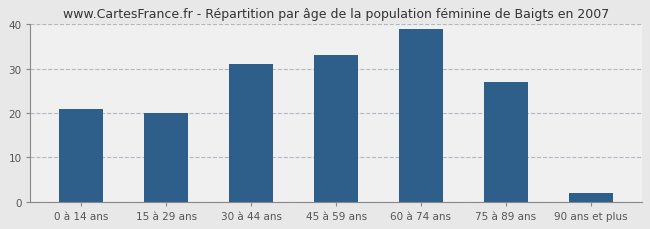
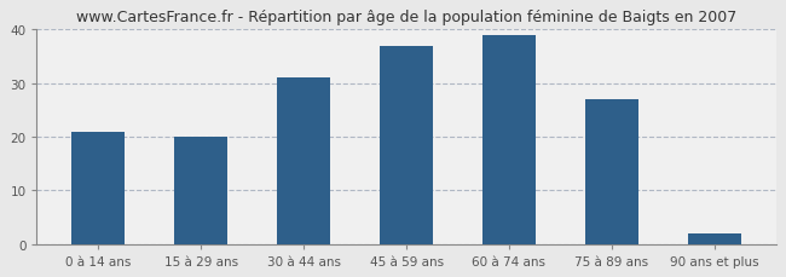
45 à 59 ans: 33 -> 37
